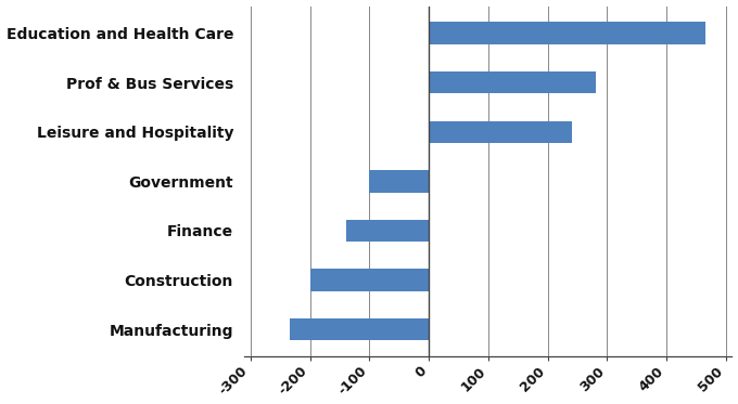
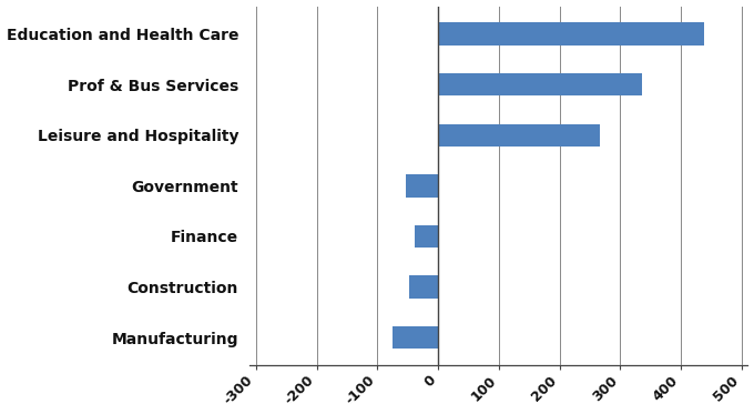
Education and Health Care: 465 -> 438
Prof & Bus Services: 280 -> 336
Leisure and Hospitality: 240 -> 266
Government: -100 -> -54
Finance: -140 -> -38
Construction: -200 -> -48
Manufacturing: -235 -> -76
